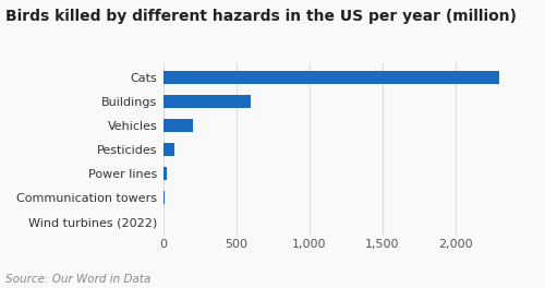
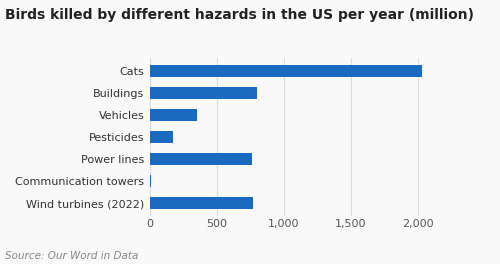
Cats: 2,300 -> 2,030
Buildings: 600 -> 800
Vehicles: 200 -> 350
Pesticides: 70 -> 170
Power lines: 20 -> 760
Wind turbines (2022): 0 -> 770
